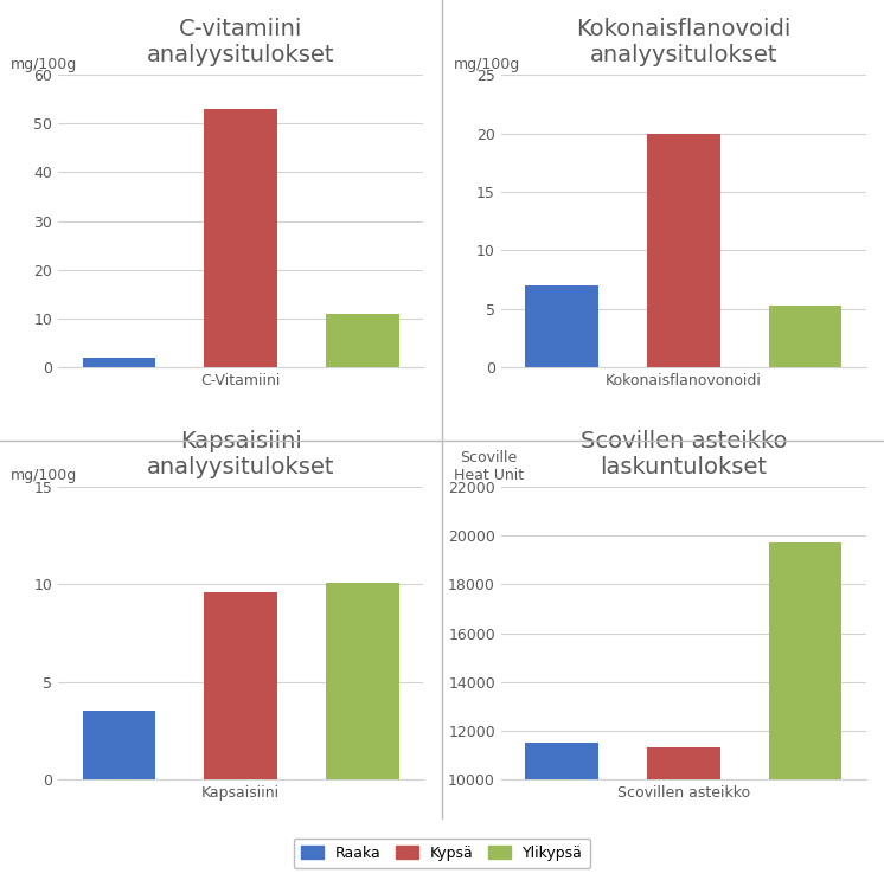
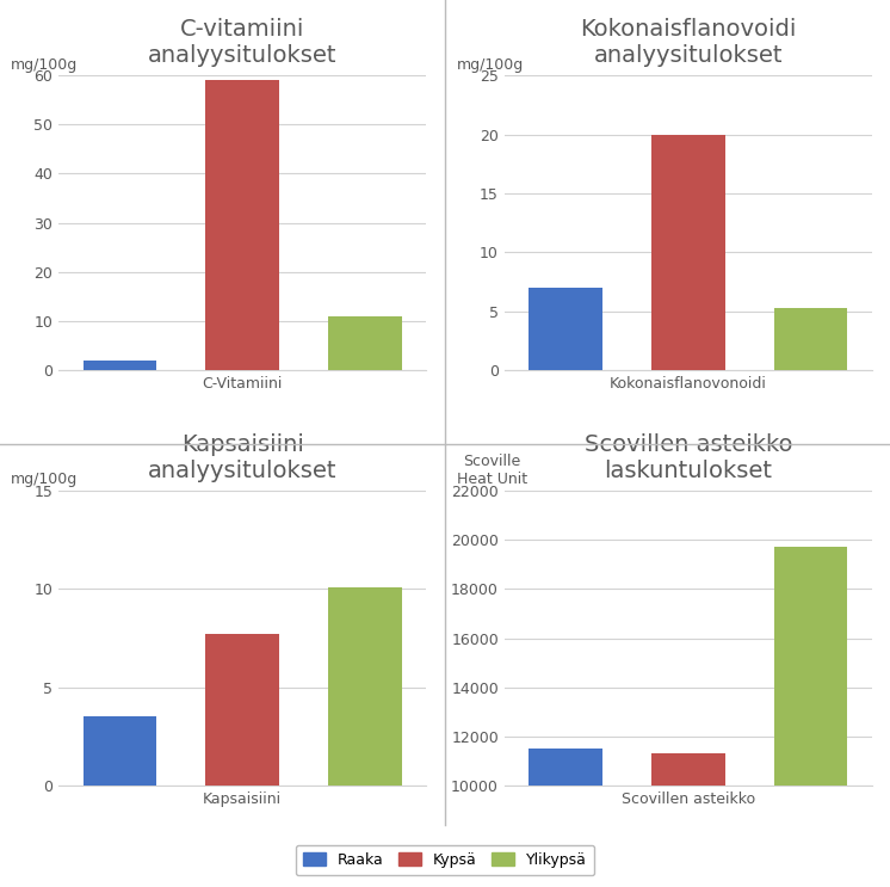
C-vitamiini analyysitulokset/C-Vitamiini: 53 -> 59
Kapsaisiini analyysitulokset/Kapsaisiini: 9.6 -> 7.7
